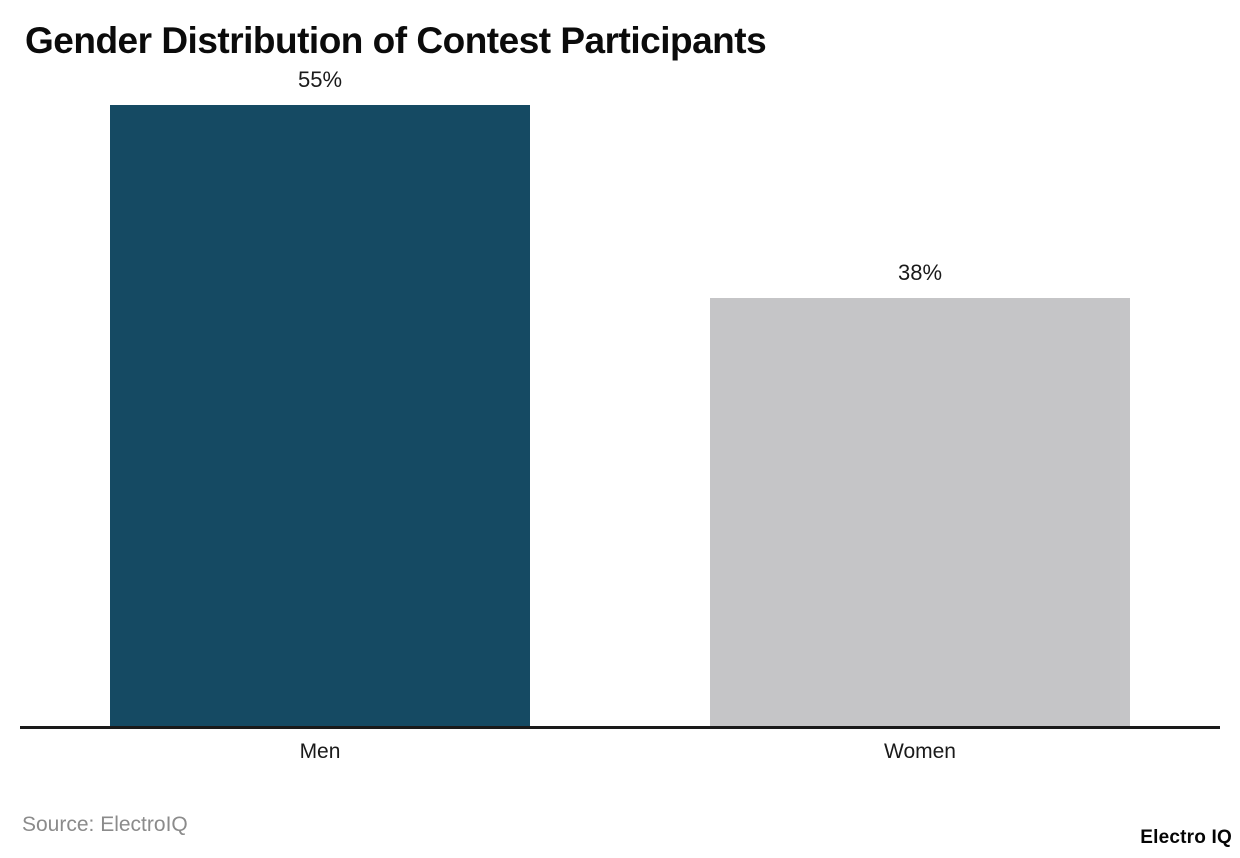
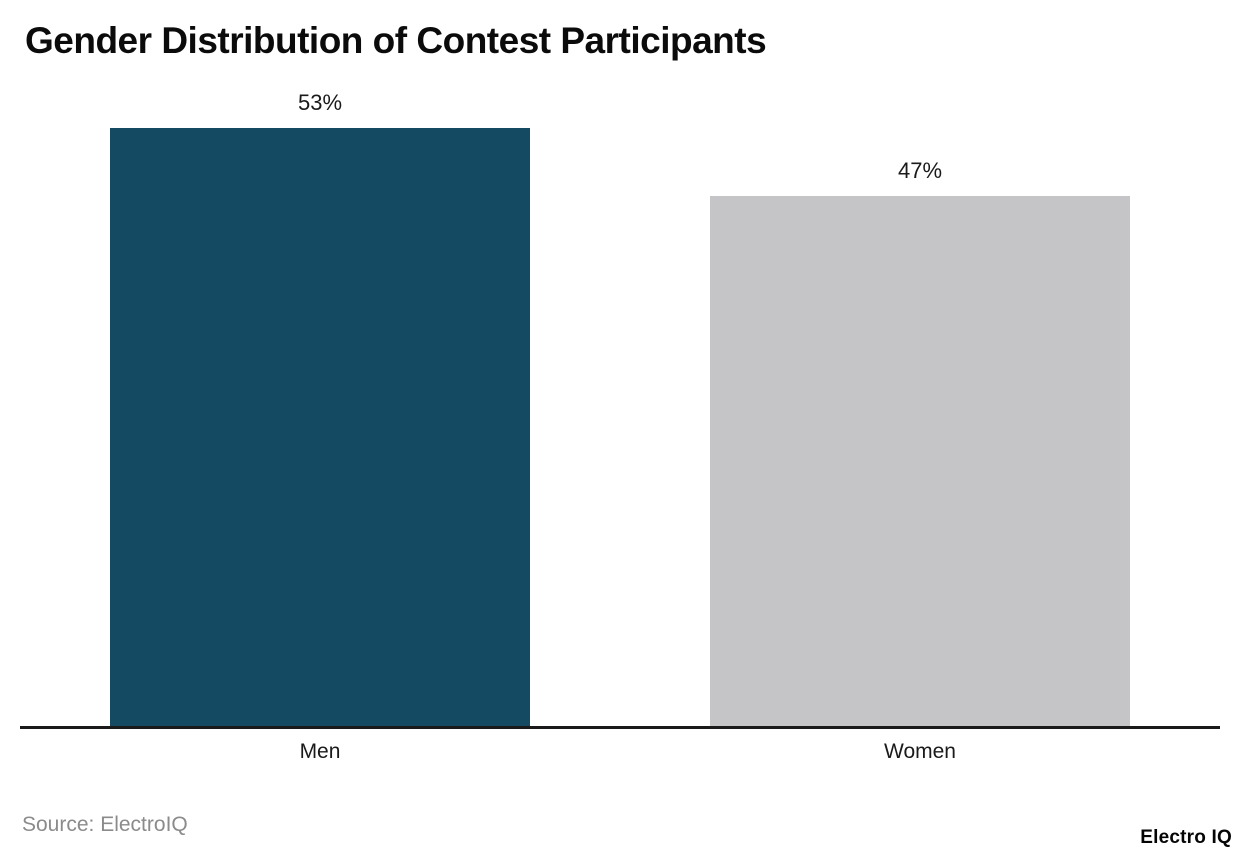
Men: 55% -> 53%
Women: 38% -> 47%
